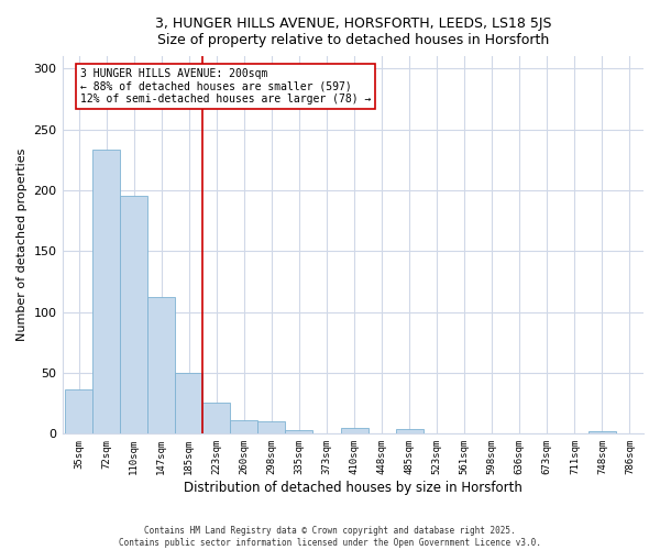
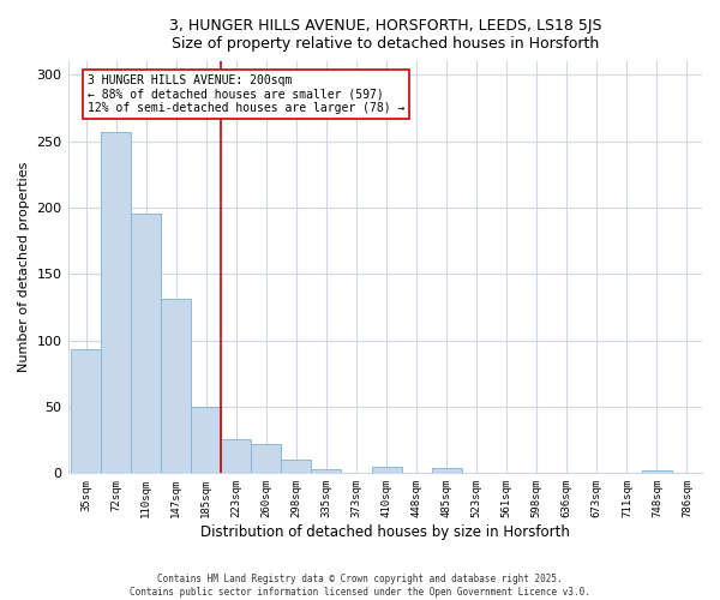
35sqm: 36 -> 93
72sqm: 233 -> 257
147sqm: 112 -> 131
260sqm: 11 -> 22
